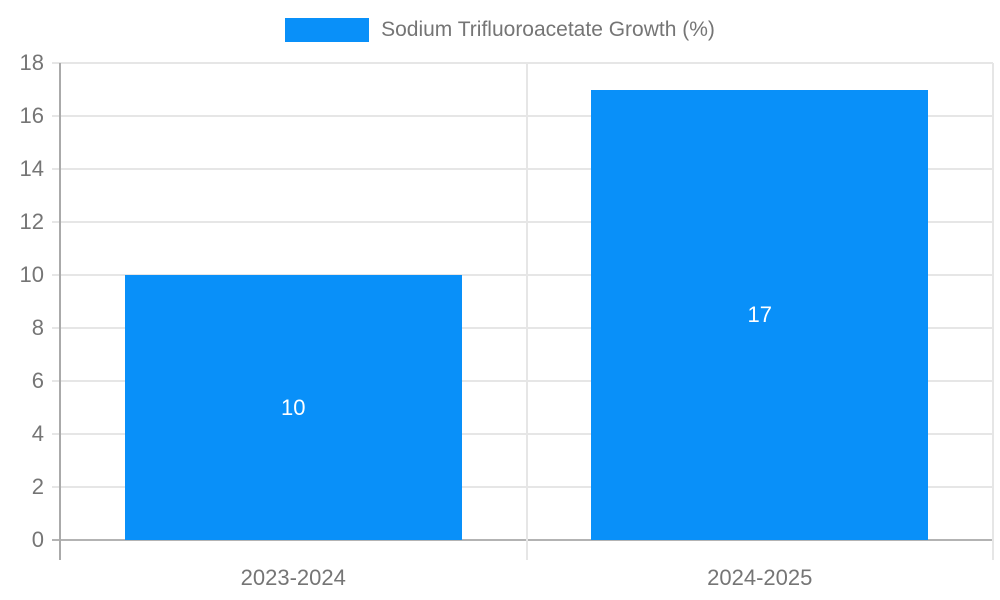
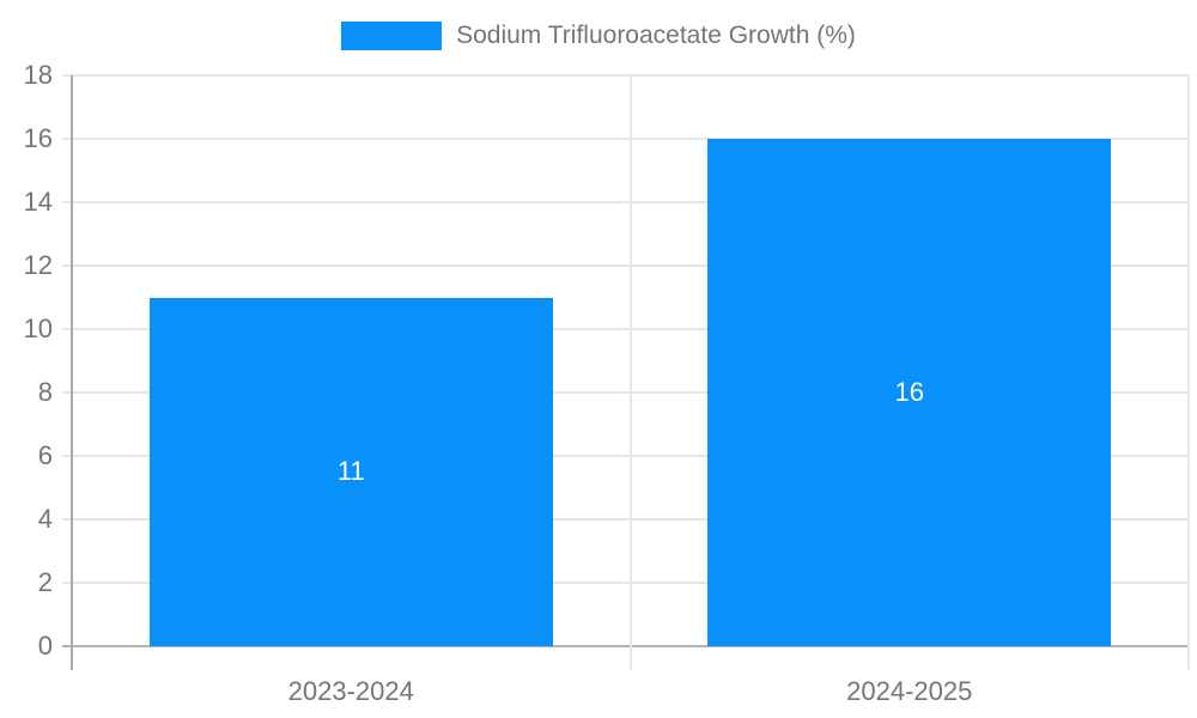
2023-2024: 10 -> 11
2024-2025: 17 -> 16
